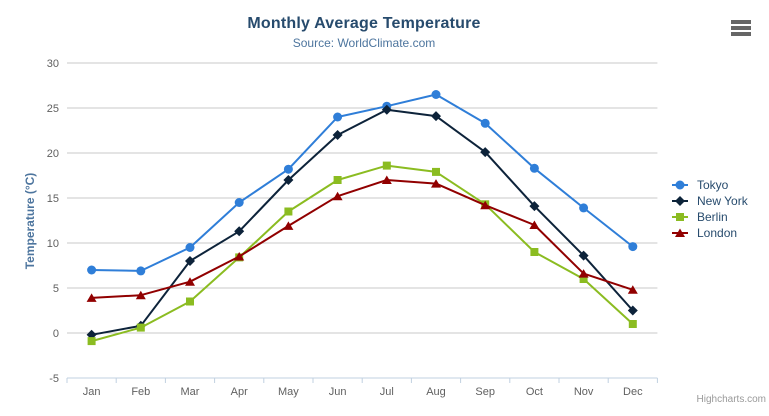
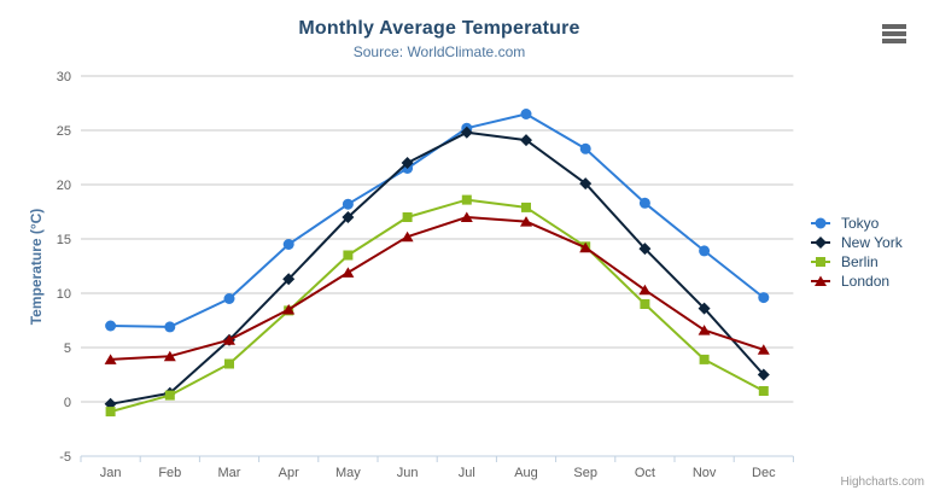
New York/Mar: 8 -> 6
Tokyo/Jun: 24 -> 22
London/Oct: 12 -> 10
Berlin/Nov: 6 -> 4
